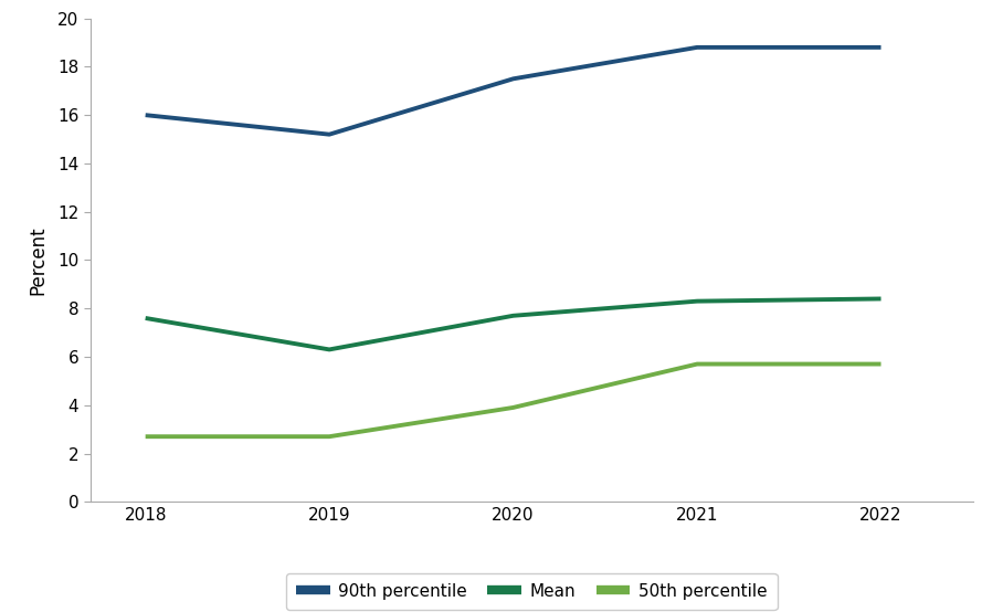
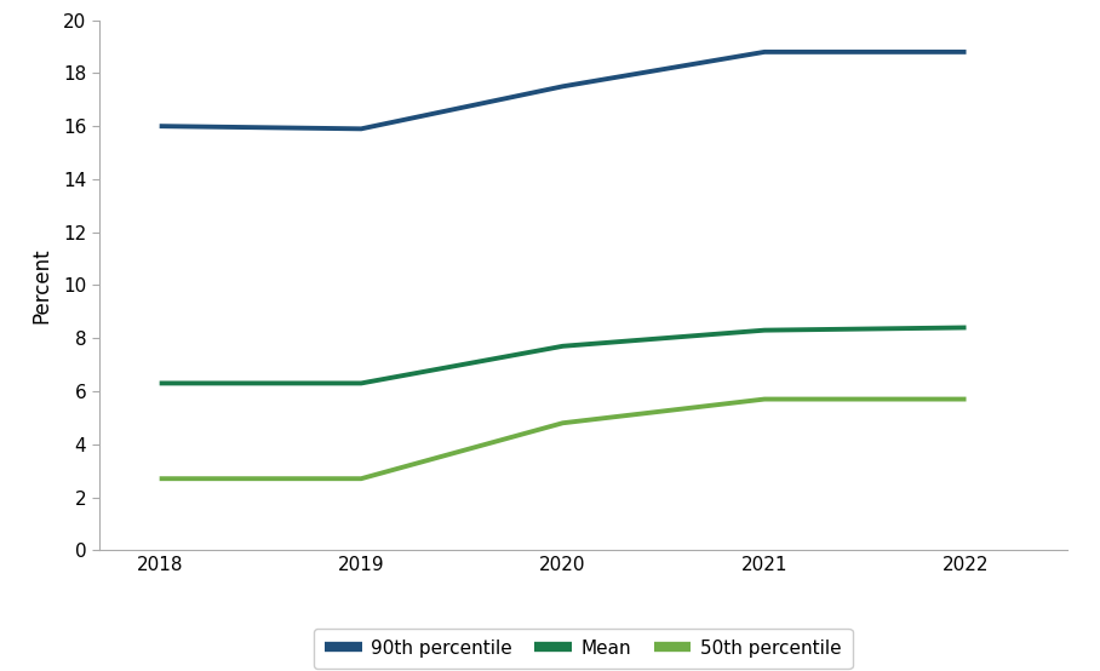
Mean/2018: 7.6 -> 6.3
90th percentile/2019: 15.2 -> 15.9
50th percentile/2020: 3.9 -> 4.8
